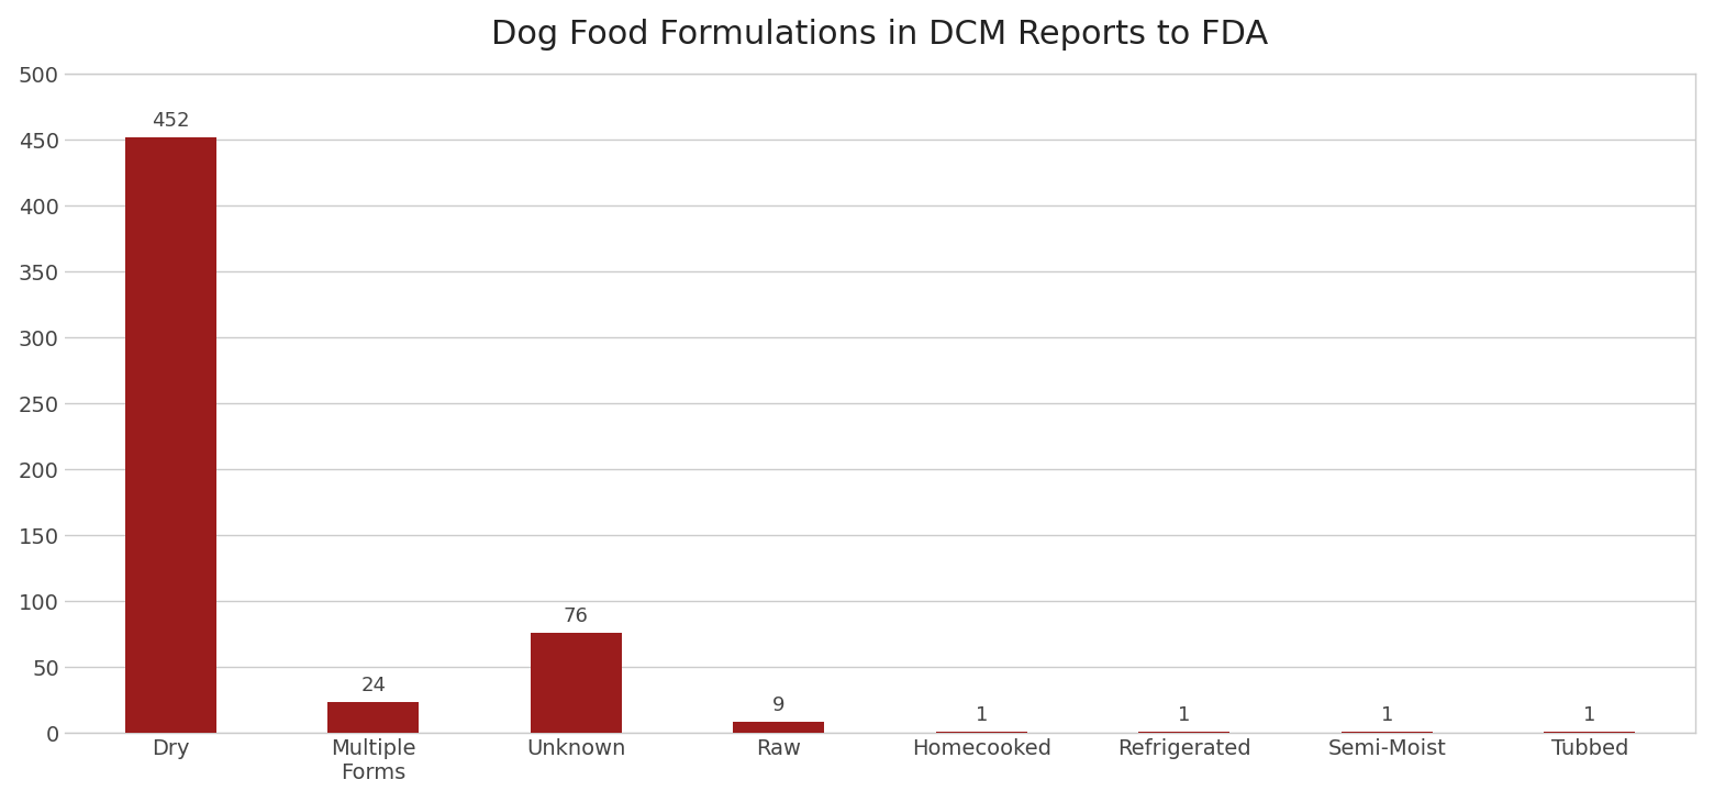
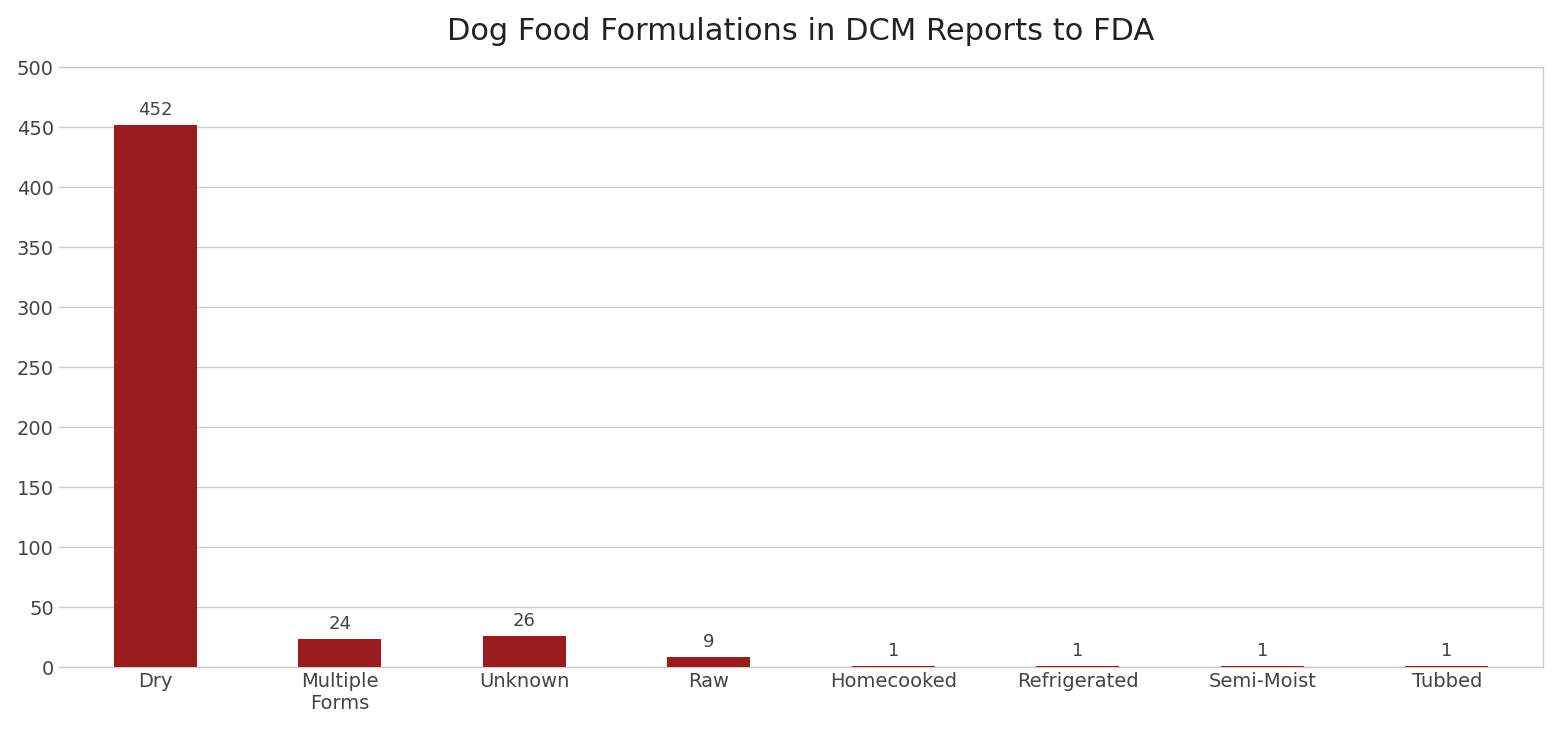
Unknown: 76 -> 26
